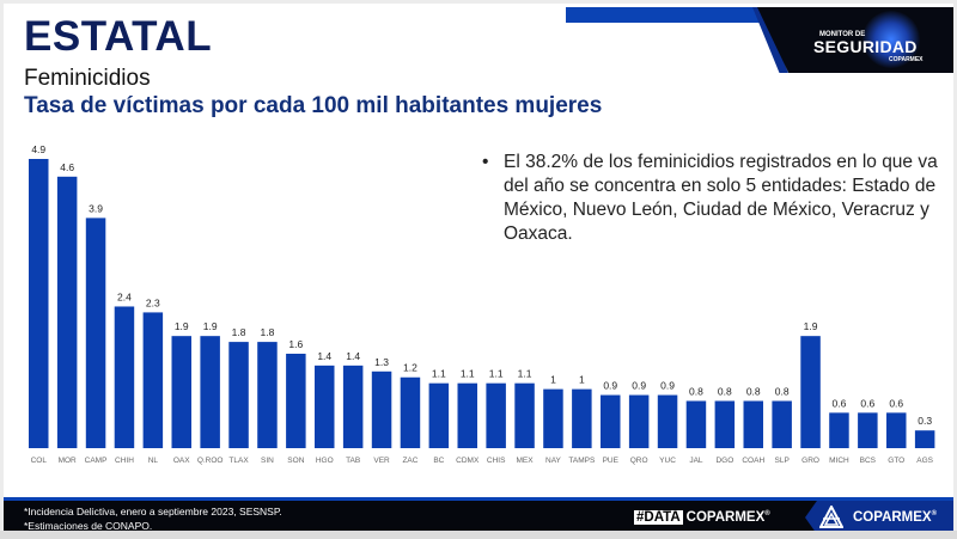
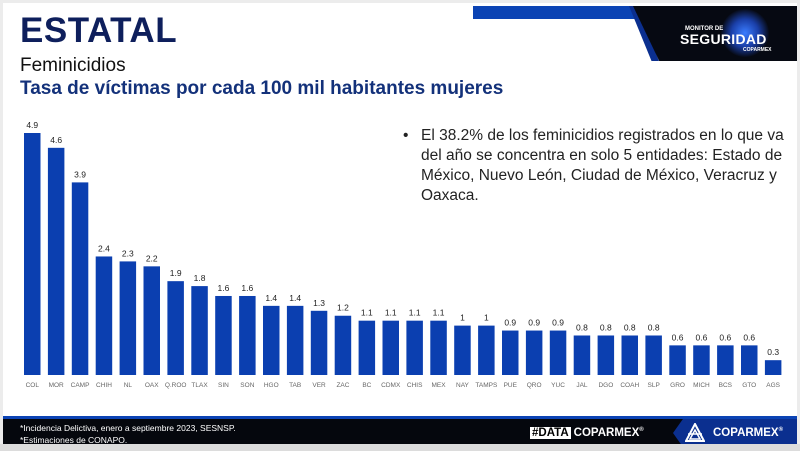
OAX: 1.9 -> 2.2
SIN: 1.8 -> 1.6
GRO: 1.9 -> 0.6
